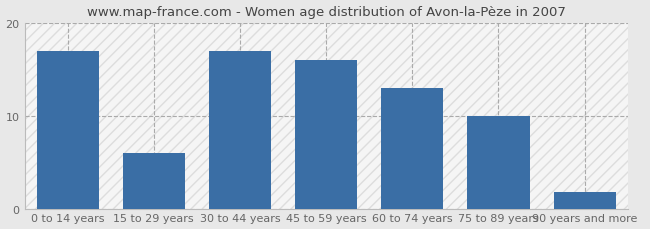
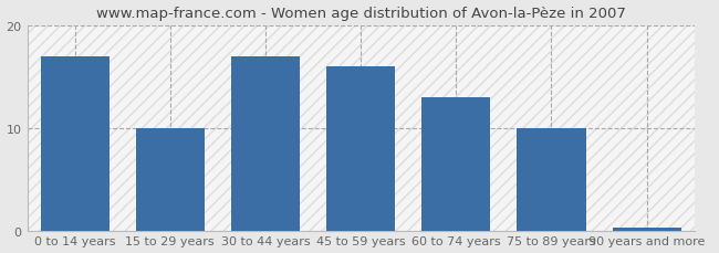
15 to 29 years: 6.0 -> 10.0
90 years and more: 1.8 -> 0.3
